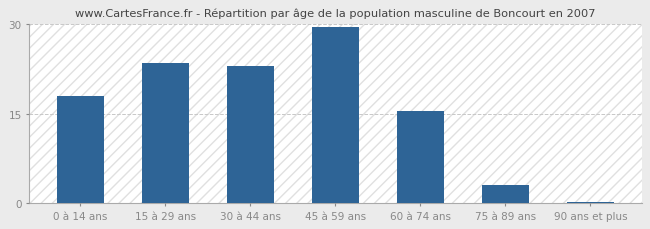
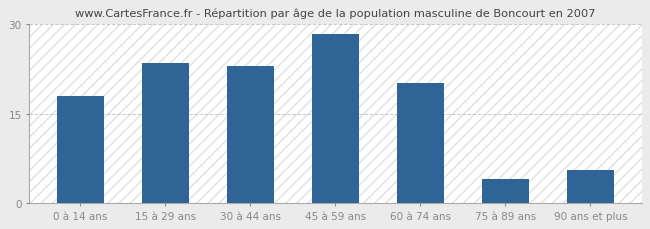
45 à 59 ans: 29.5 -> 28.4
60 à 74 ans: 15.5 -> 20.2
75 à 89 ans: 3.0 -> 4.0
90 ans et plus: 0.1 -> 5.6
